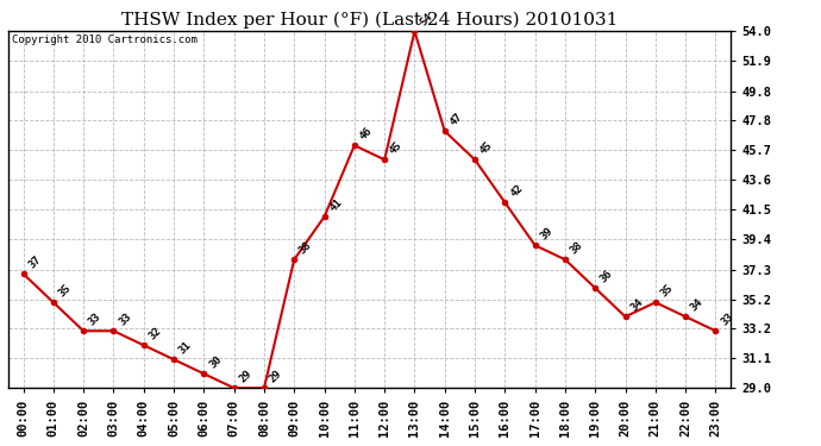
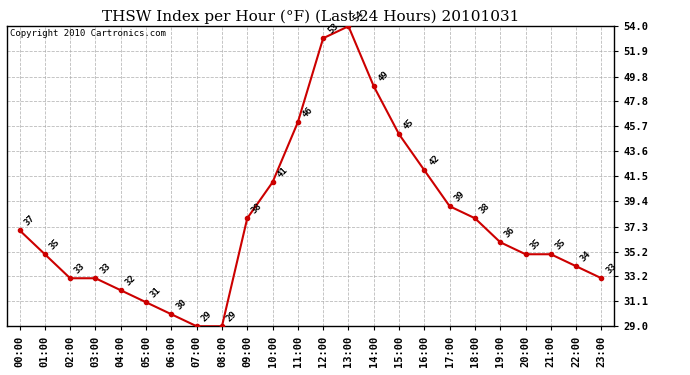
12:00: 45 -> 53
14:00: 47 -> 49
20:00: 34 -> 35
